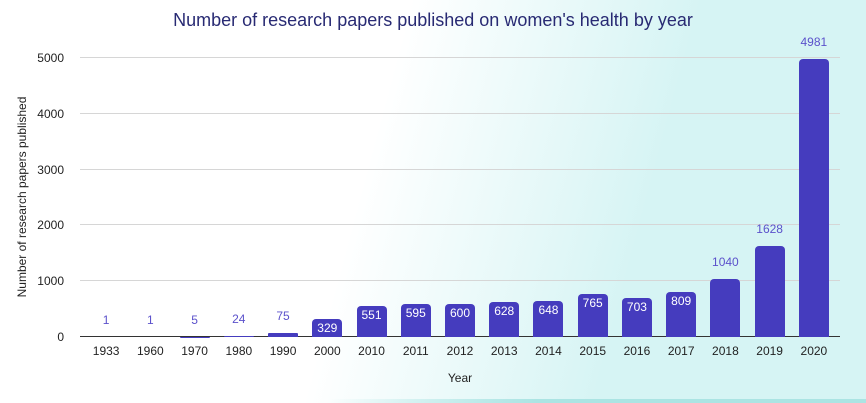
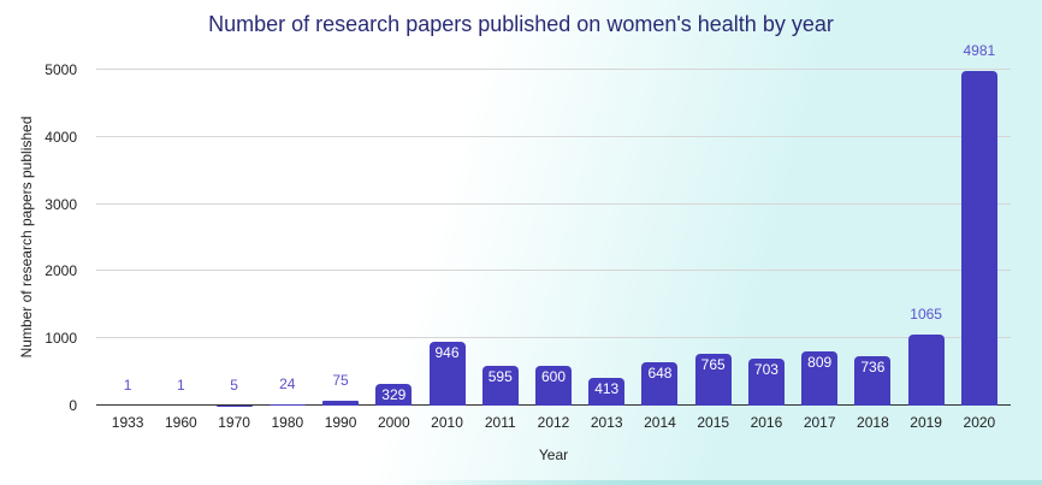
2010: 551 -> 946
2013: 628 -> 413
2018: 1040 -> 736
2019: 1628 -> 1065
